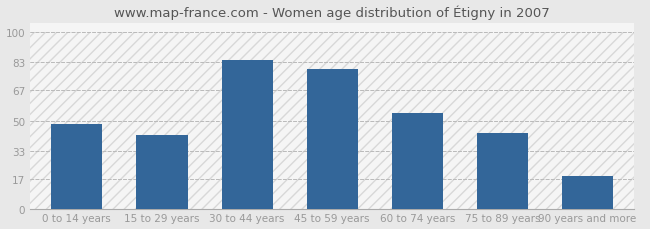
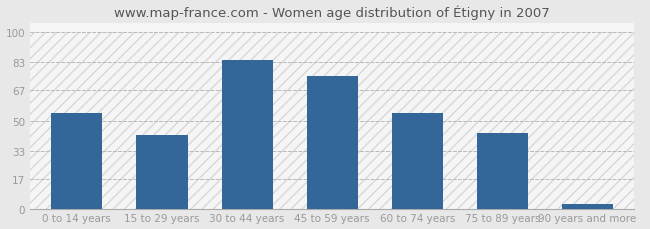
0 to 14 years: 48 -> 54
45 to 59 years: 79 -> 75
90 years and more: 19 -> 3
